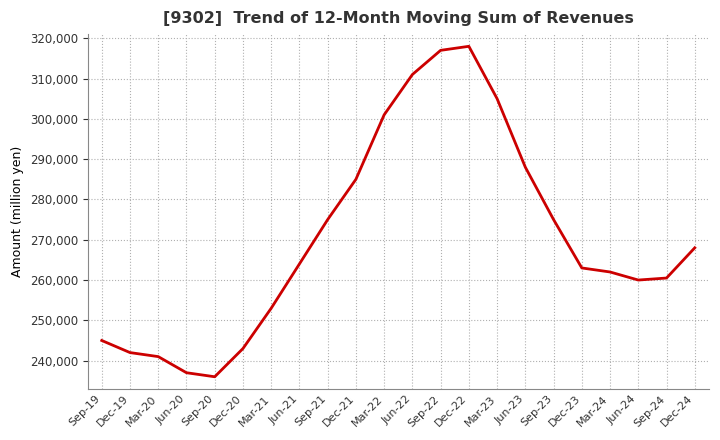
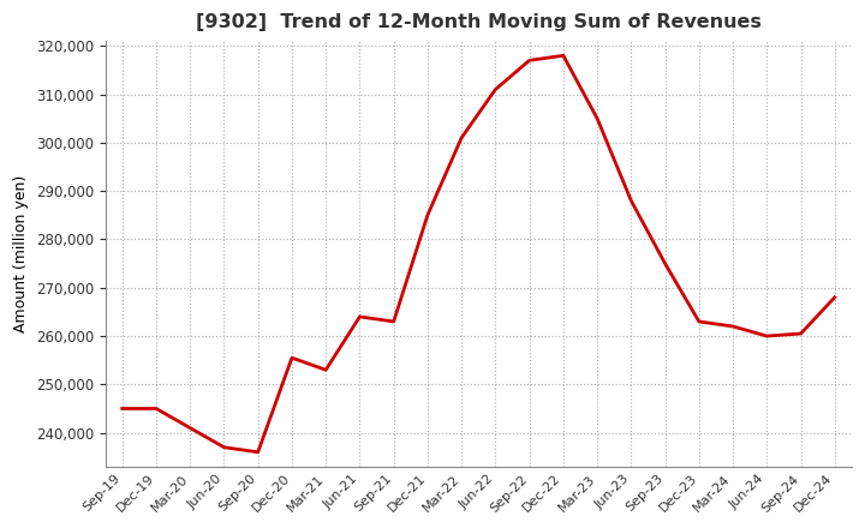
Dec-19: 242,000 -> 245,000
Dec-20: 243,000 -> 255,500
Sep-21: 275,000 -> 263,000
